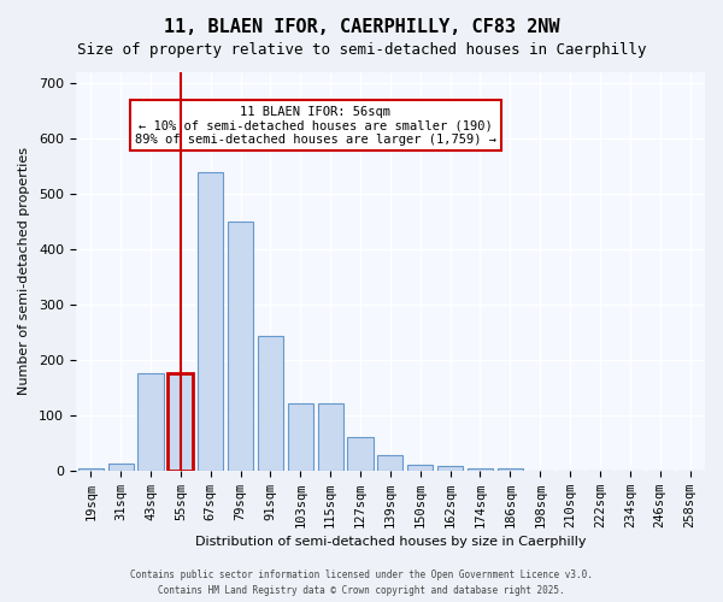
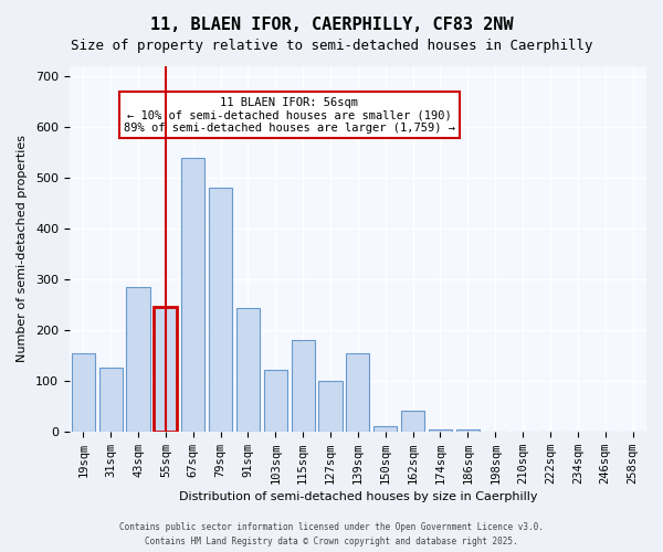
19sqm: 5 -> 155
31sqm: 12 -> 125
43sqm: 175 -> 285
55sqm: 175 -> 245
79sqm: 450 -> 480
115sqm: 122 -> 180
127sqm: 60 -> 100
139sqm: 27 -> 155
162sqm: 8 -> 40
